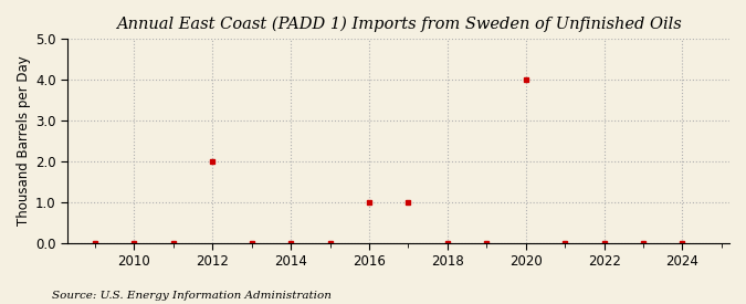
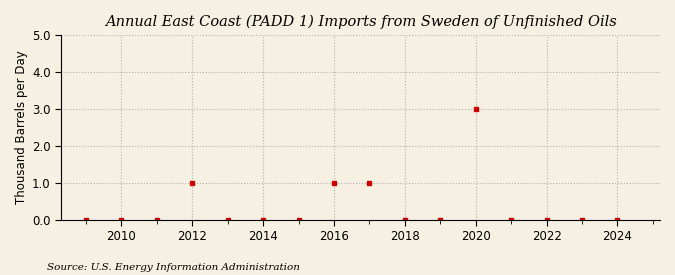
2012: 2 -> 1
2020: 4 -> 3
